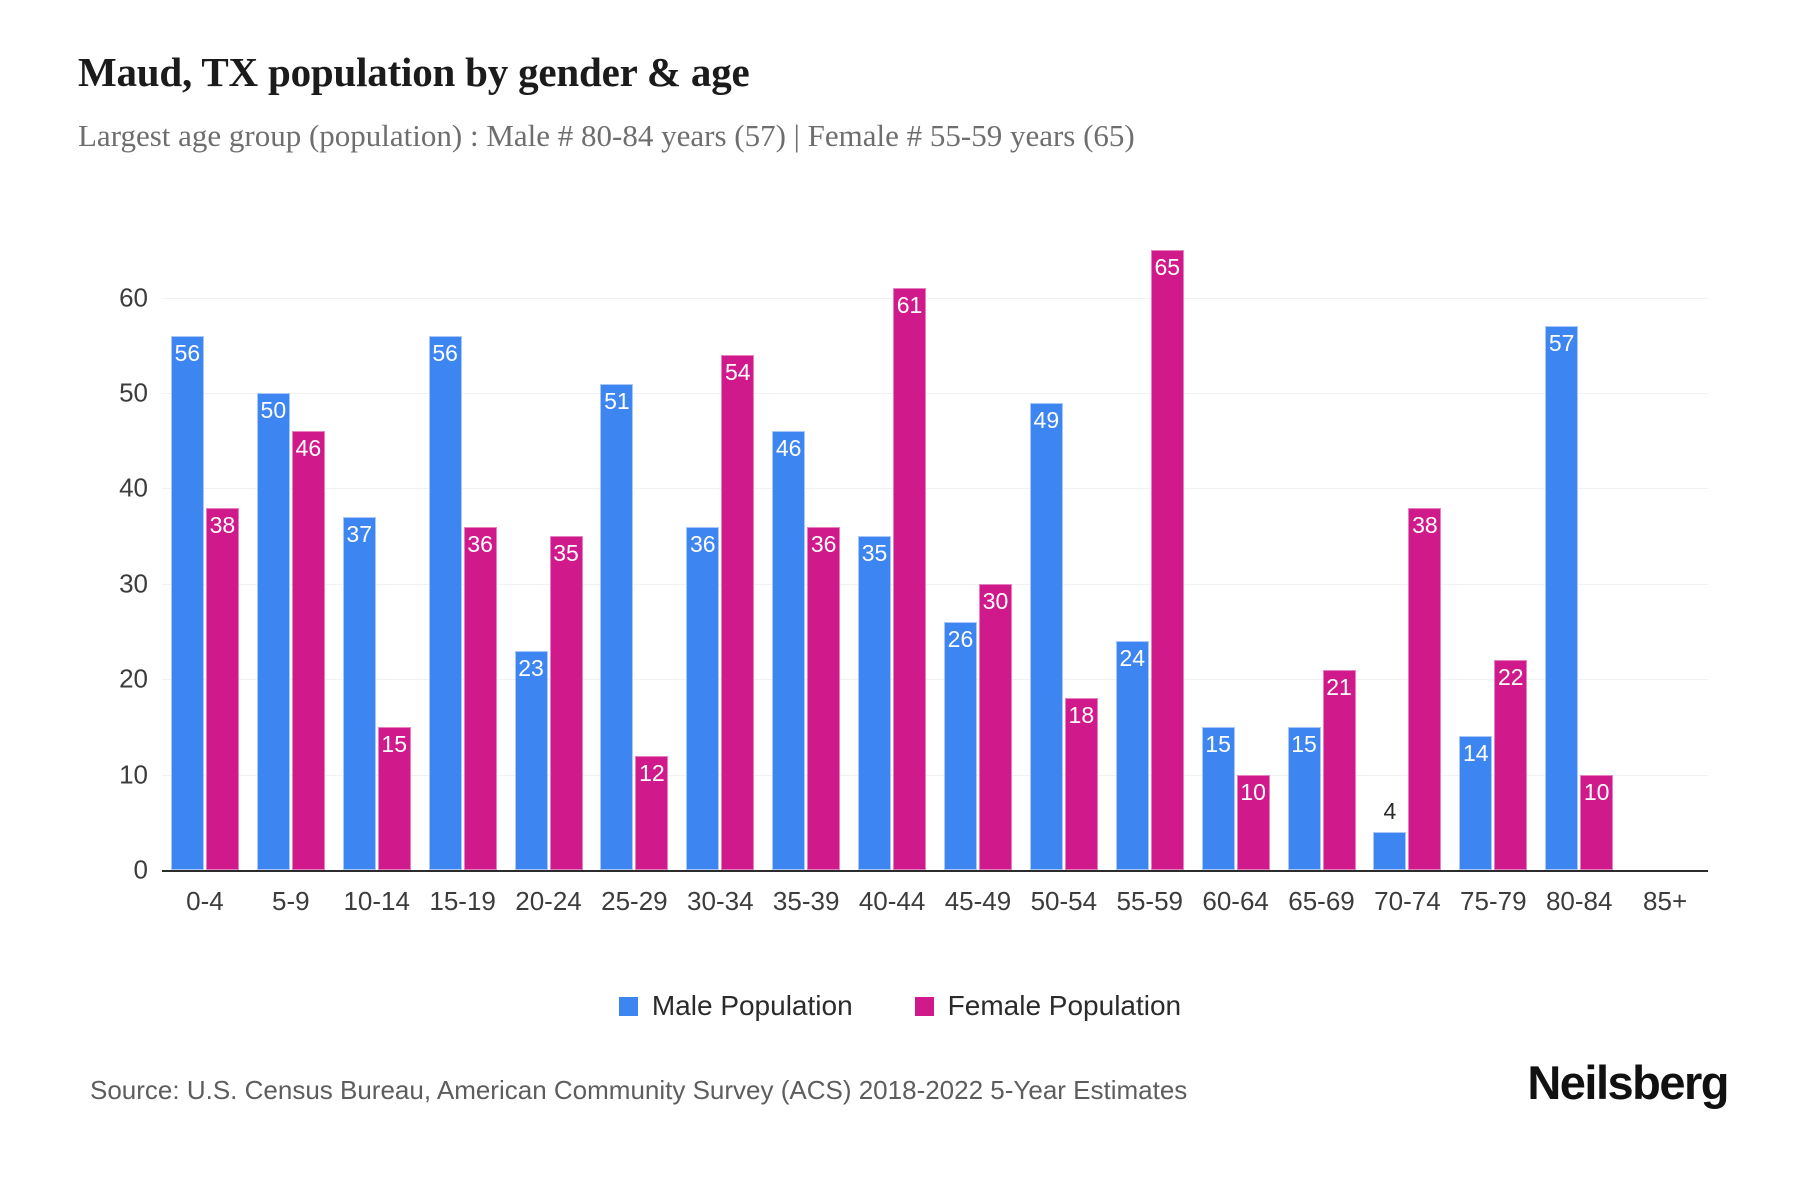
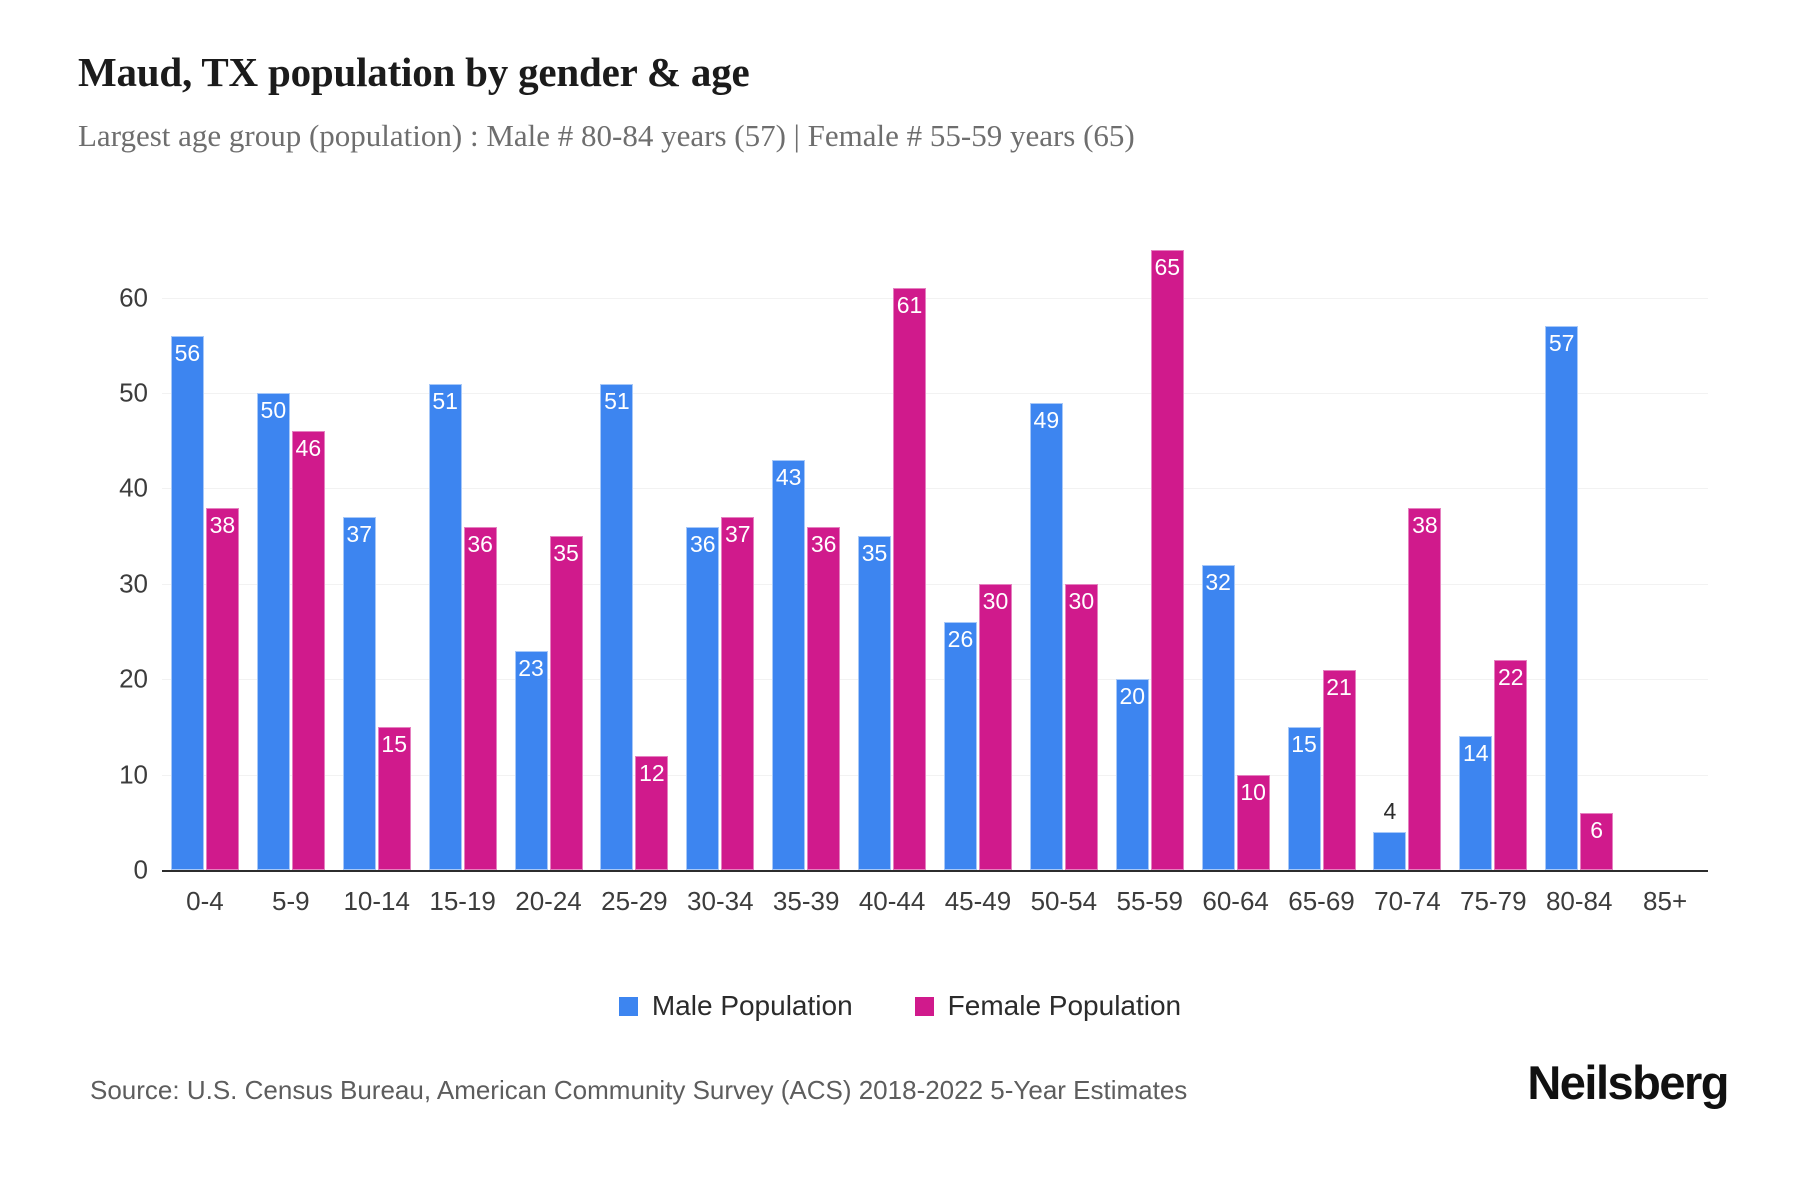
Male Population/15-19: 56 -> 51
Female Population/30-34: 54 -> 37
Male Population/35-39: 46 -> 43
Female Population/50-54: 18 -> 30
Male Population/55-59: 24 -> 20
Male Population/60-64: 15 -> 32
Female Population/80-84: 10 -> 6
